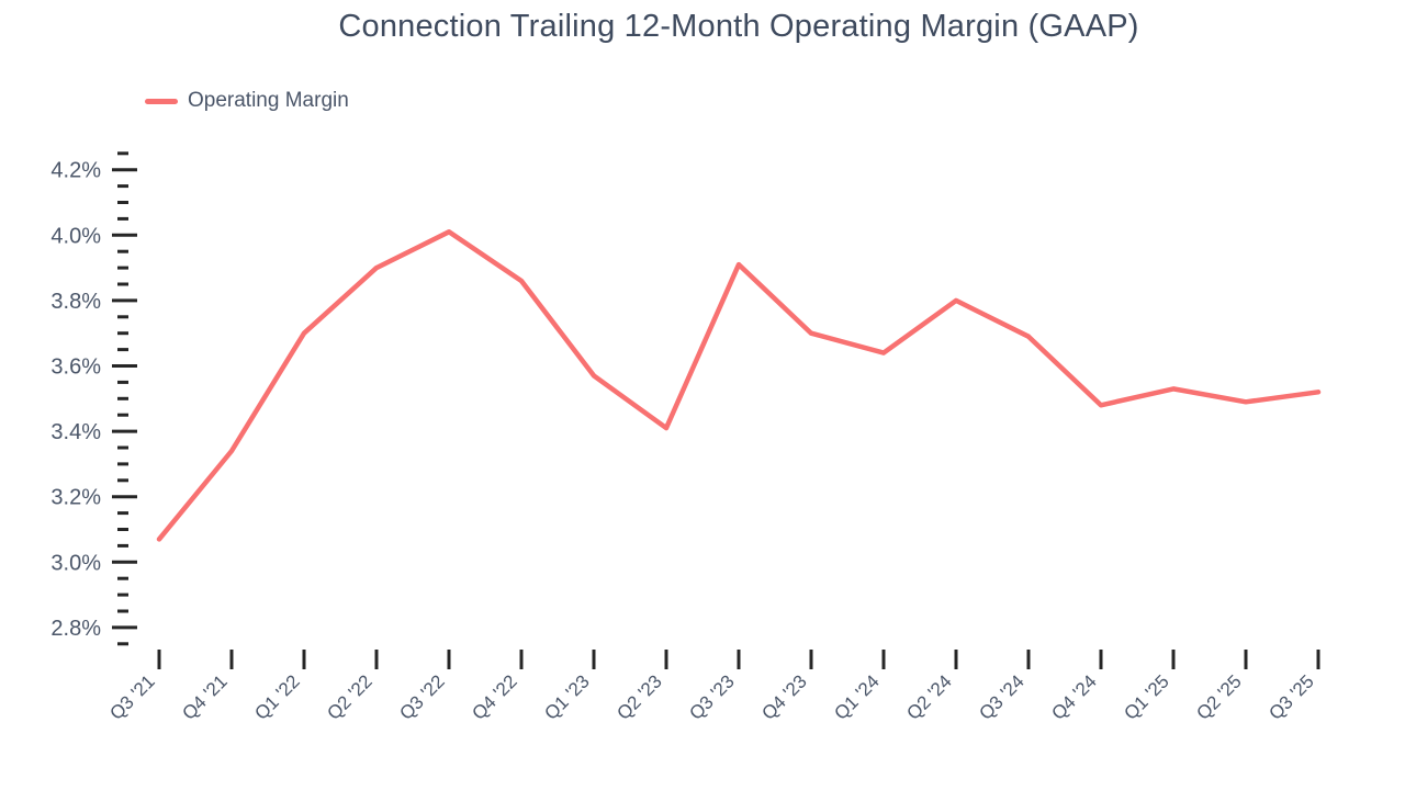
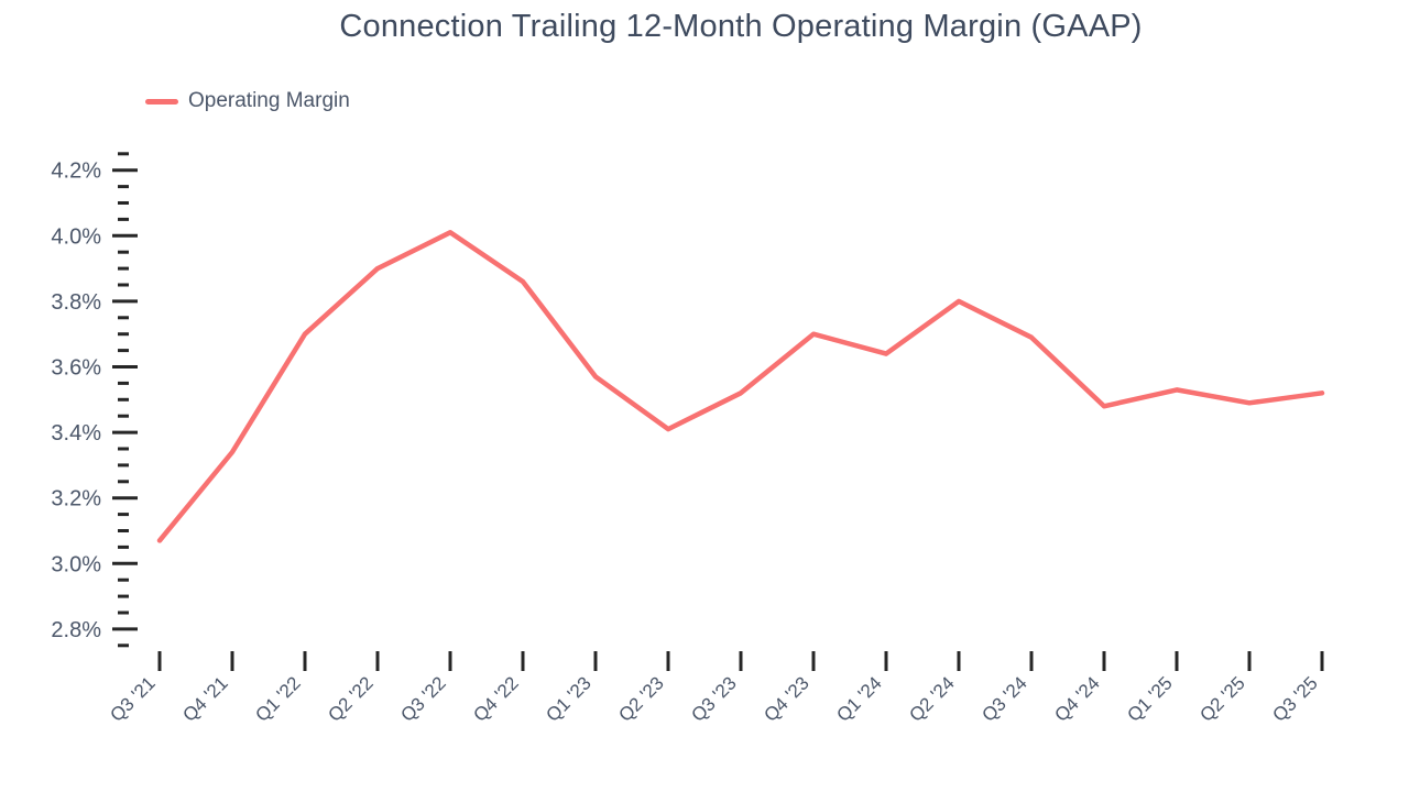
Q3 '23: 3.91% -> 3.52%
